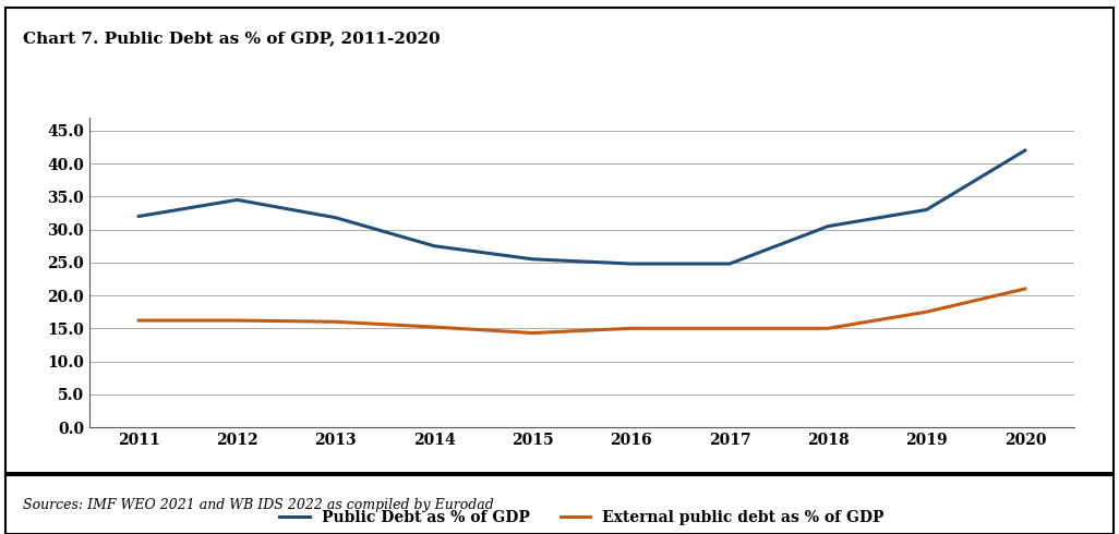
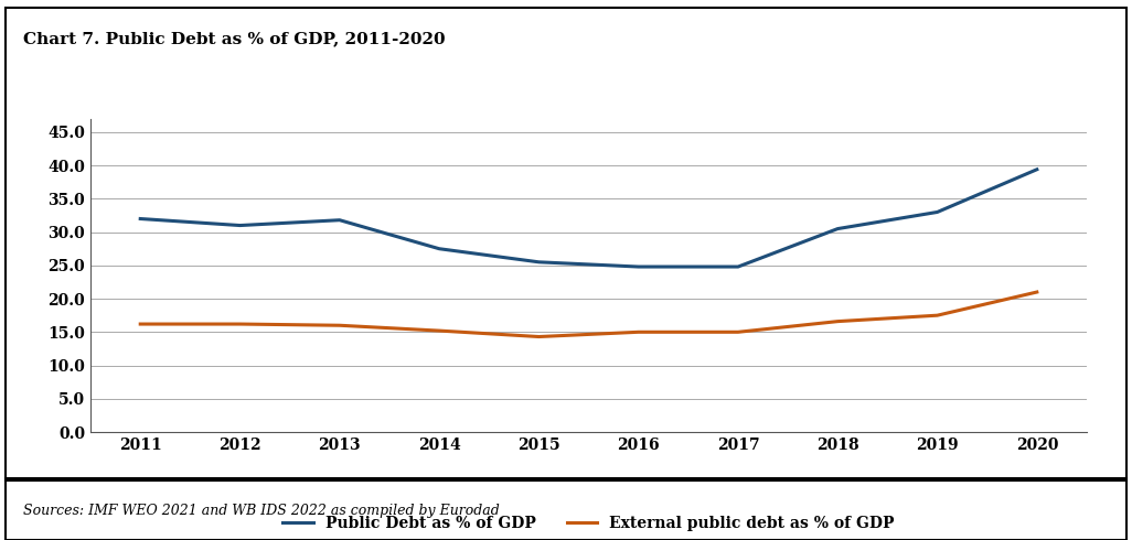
Public Debt as % of GDP/2012: 34.5 -> 31.0
External public debt as % of GDP/2018: 15.0 -> 16.6
Public Debt as % of GDP/2020: 42.0 -> 39.4
